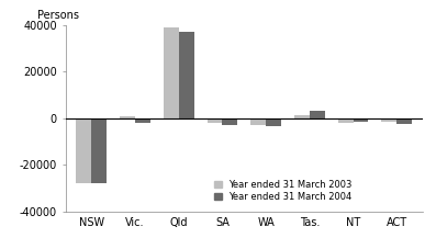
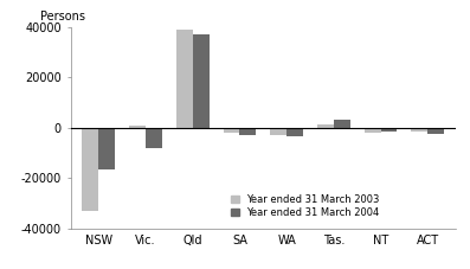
Year ended 31 March 2003/NSW: -28000 -> -33000
Year ended 31 March 2004/NSW: -28000 -> -16500
Year ended 31 March 2004/Vic.: -2000 -> -8000
